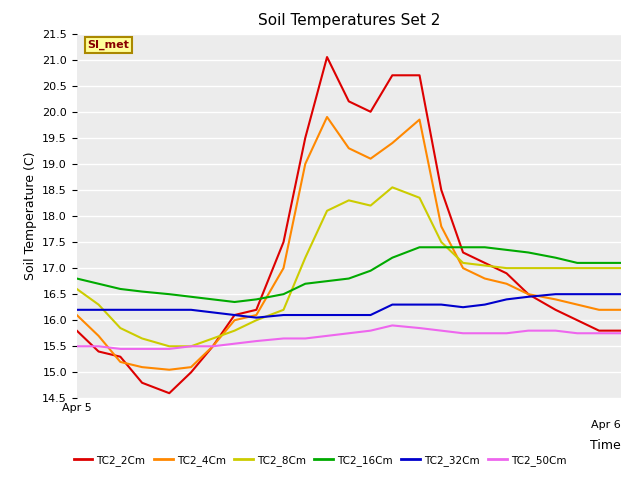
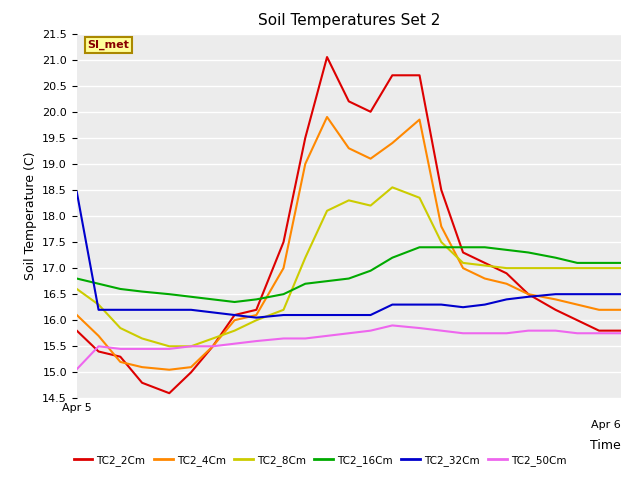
TC2_32Cm/Apr 5: 16.20 -> 18.46
TC2_50Cm/Apr 5: 15.50 -> 15.06
